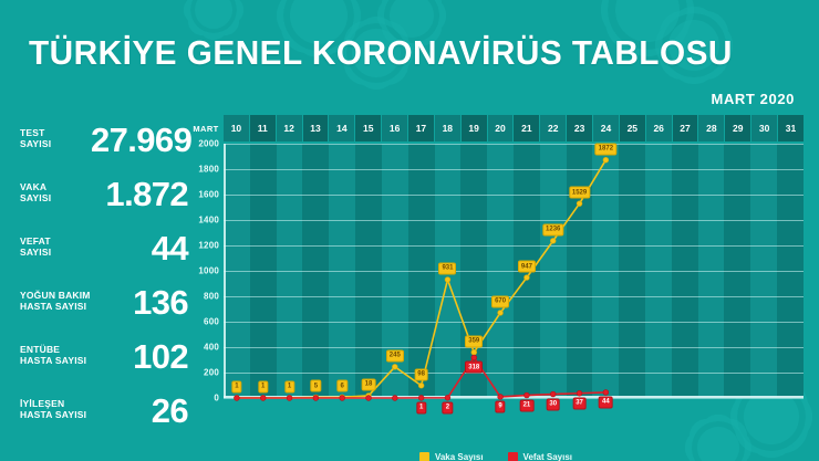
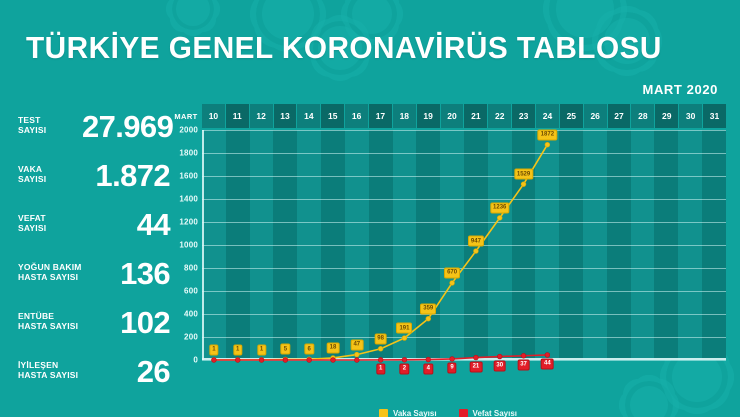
Vaka Sayısı/16: 245 -> 47
Vaka Sayısı/18: 931 -> 191
Vefat Sayısı/19: 318 -> 4
